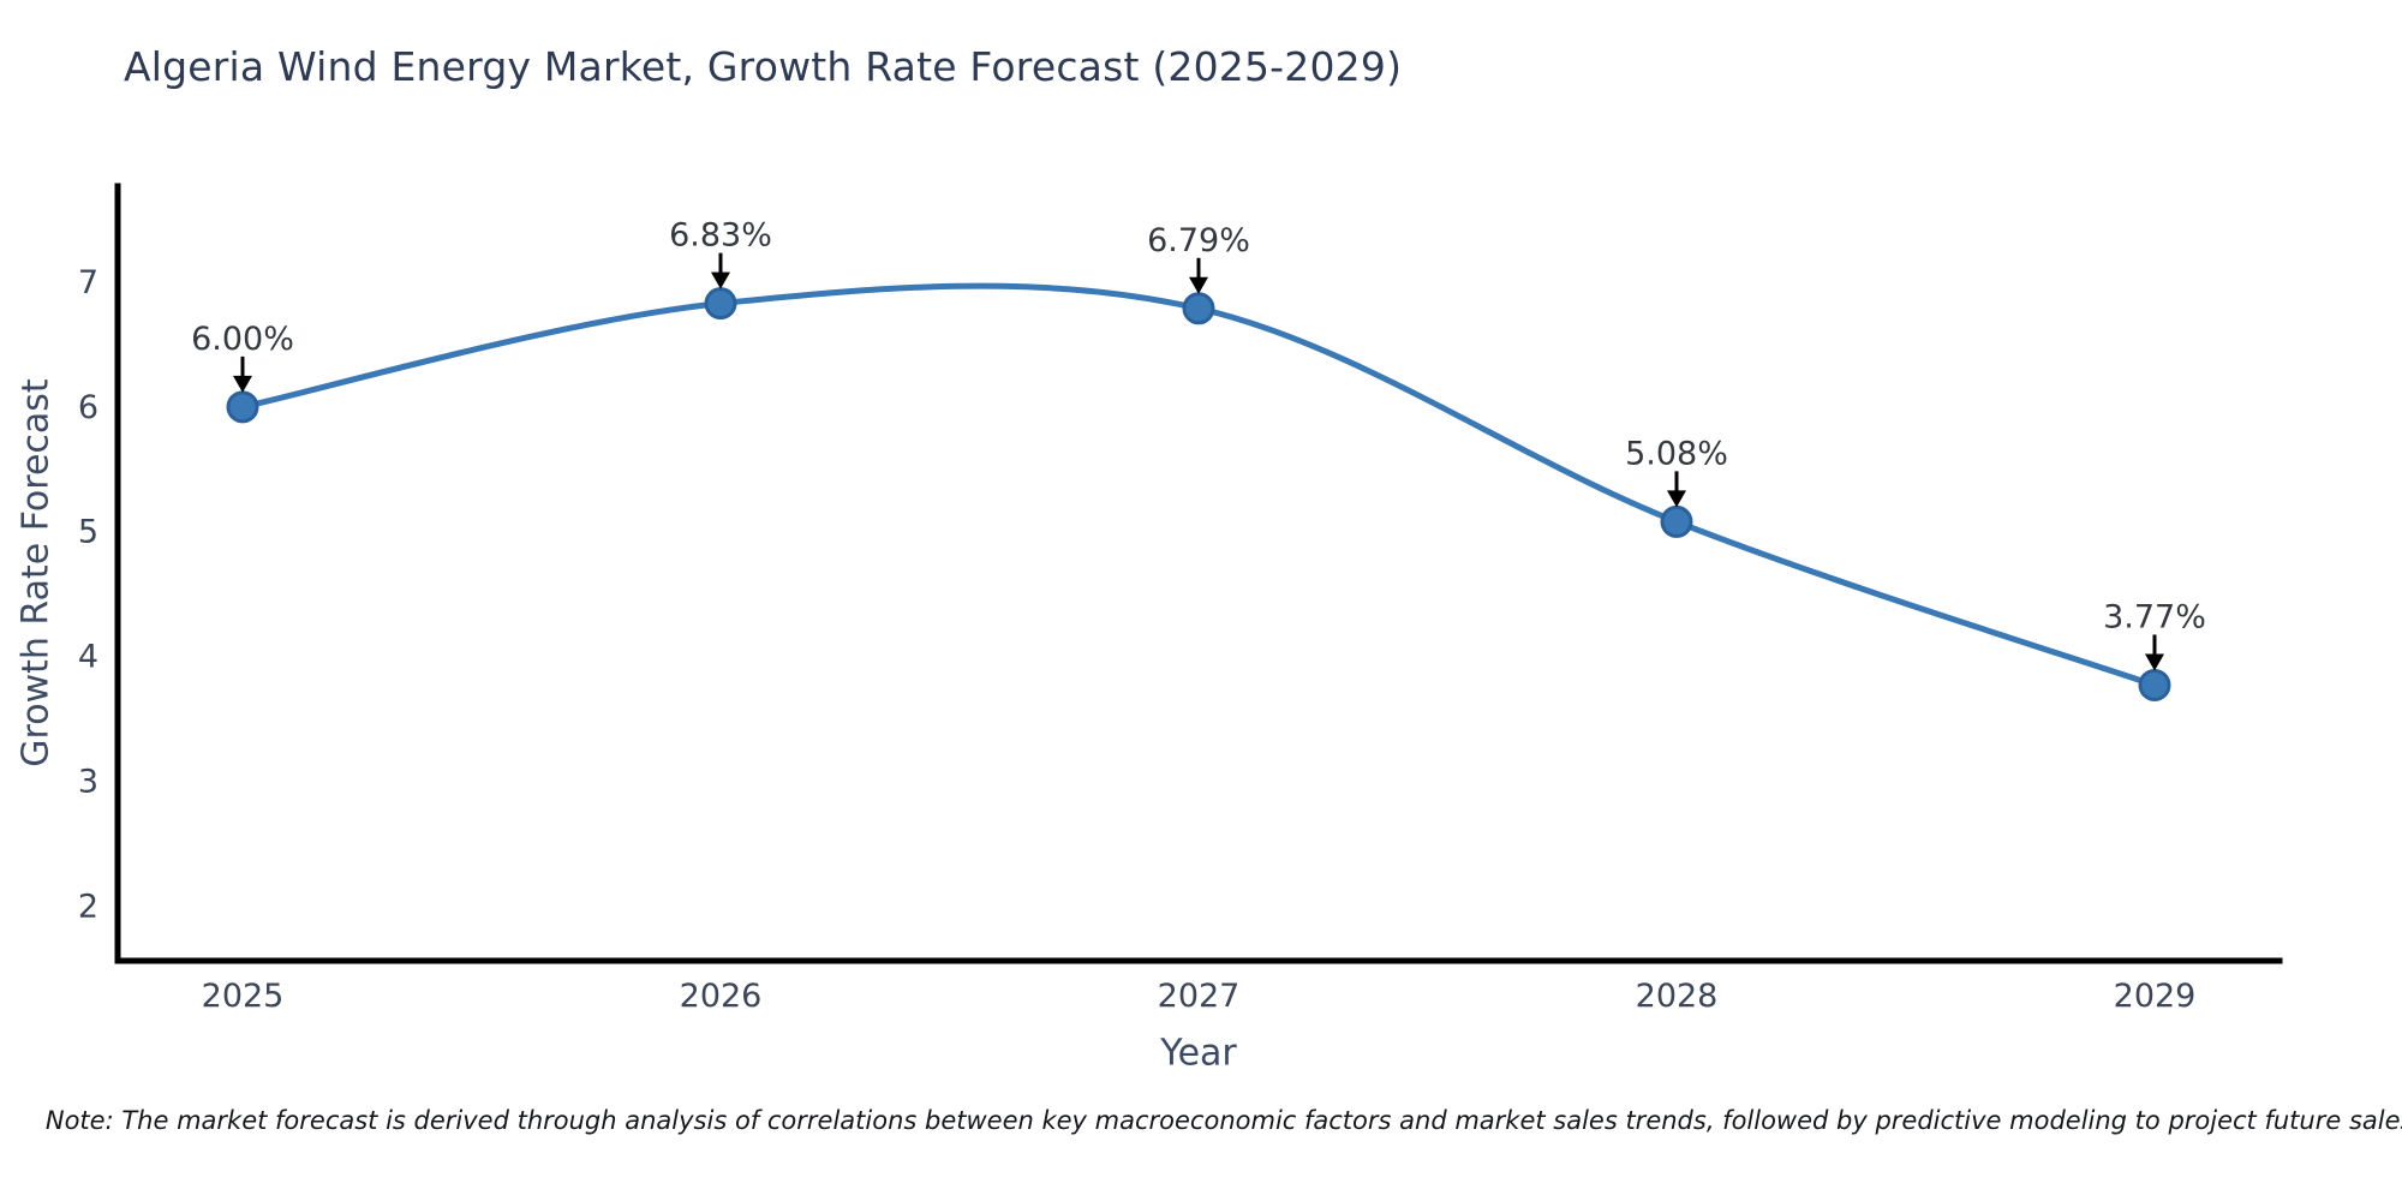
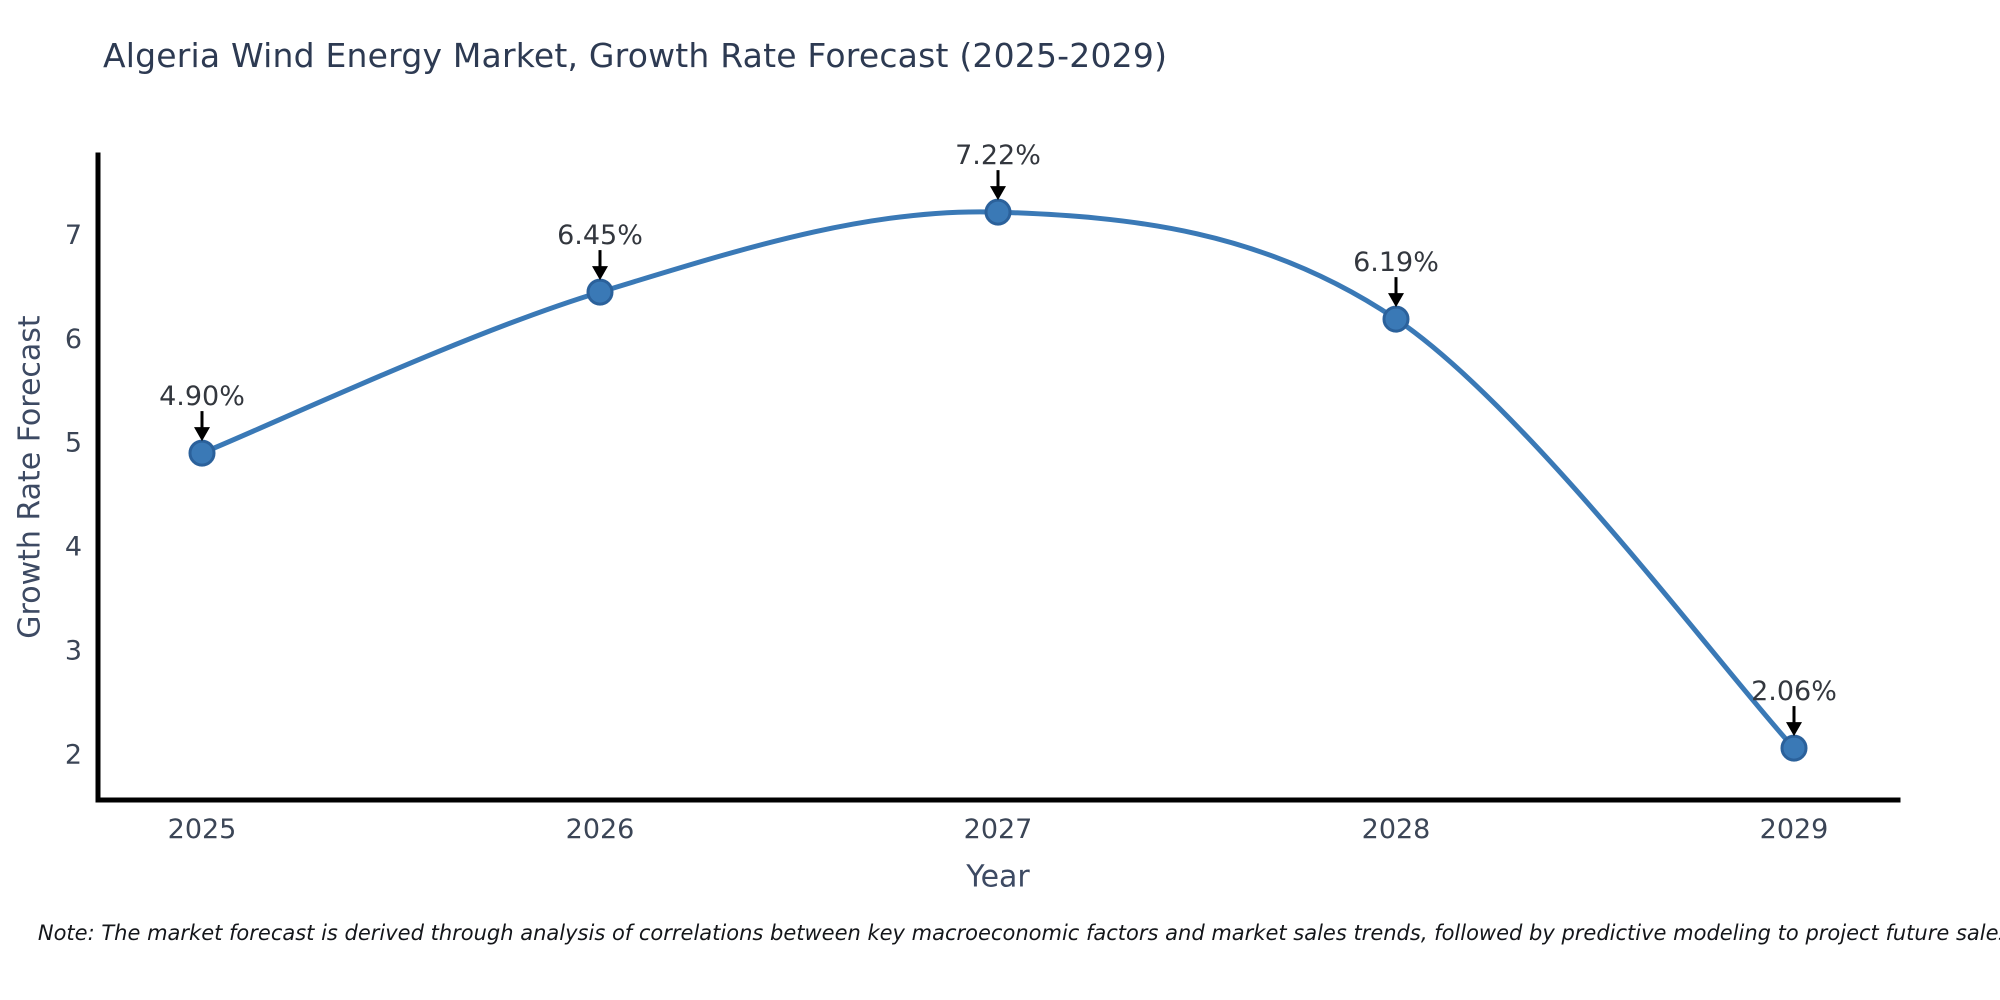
2025: 6.00% -> 4.90%
2026: 6.83% -> 6.45%
2027: 6.79% -> 7.22%
2028: 5.08% -> 6.19%
2029: 3.77% -> 2.06%
